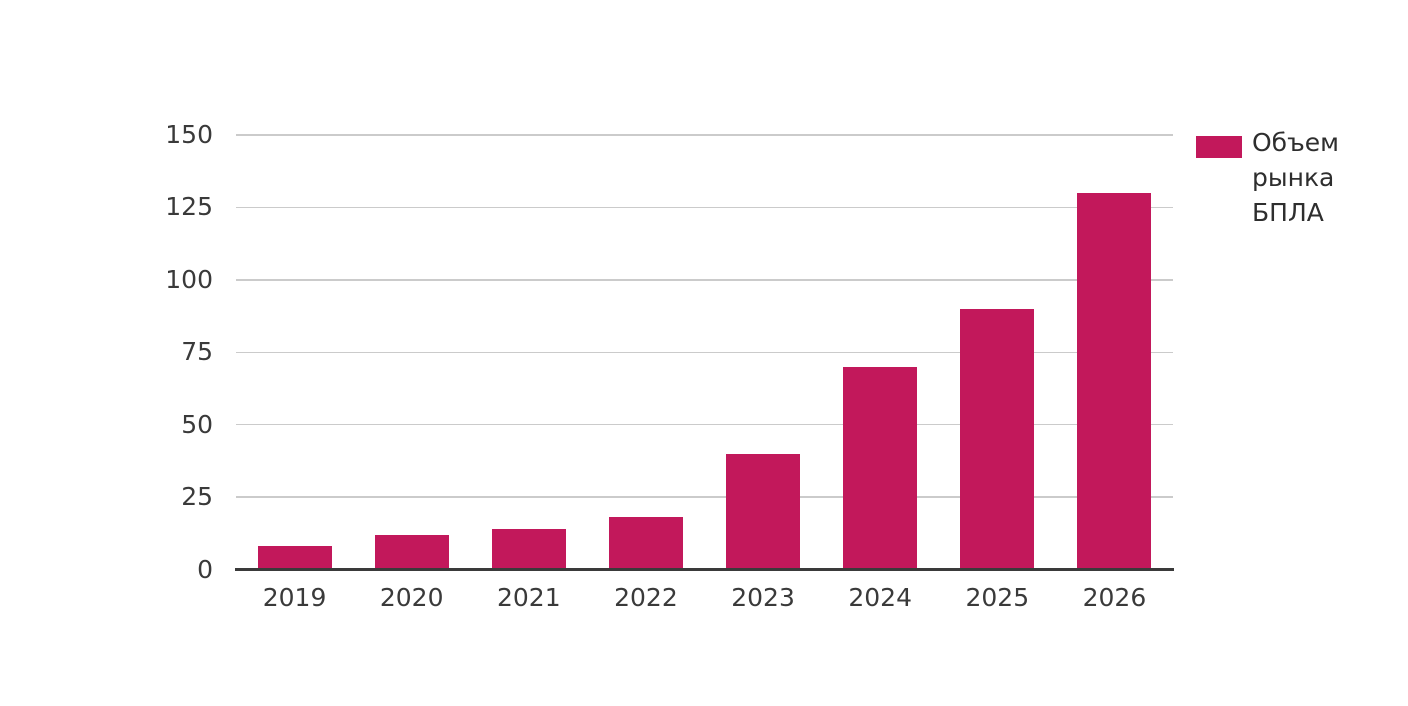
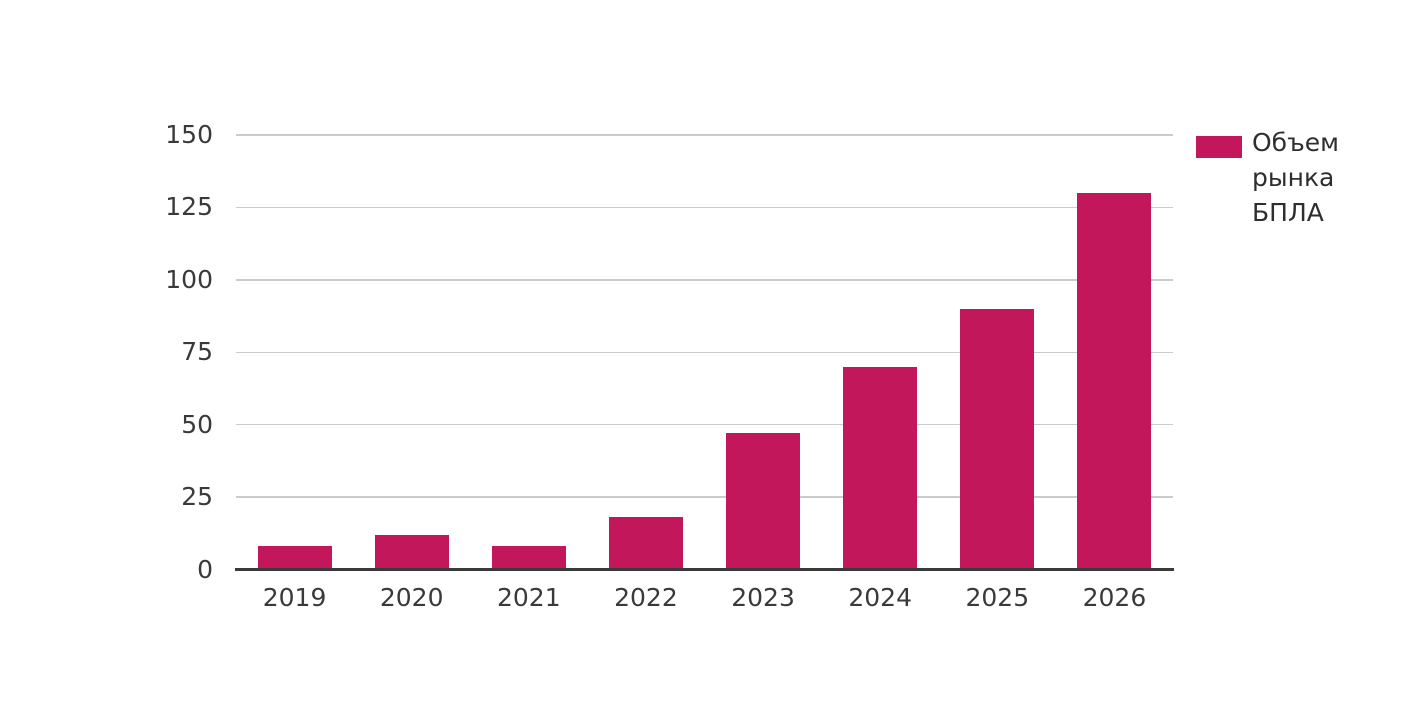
2021: 14 -> 8
2023: 40 -> 47
